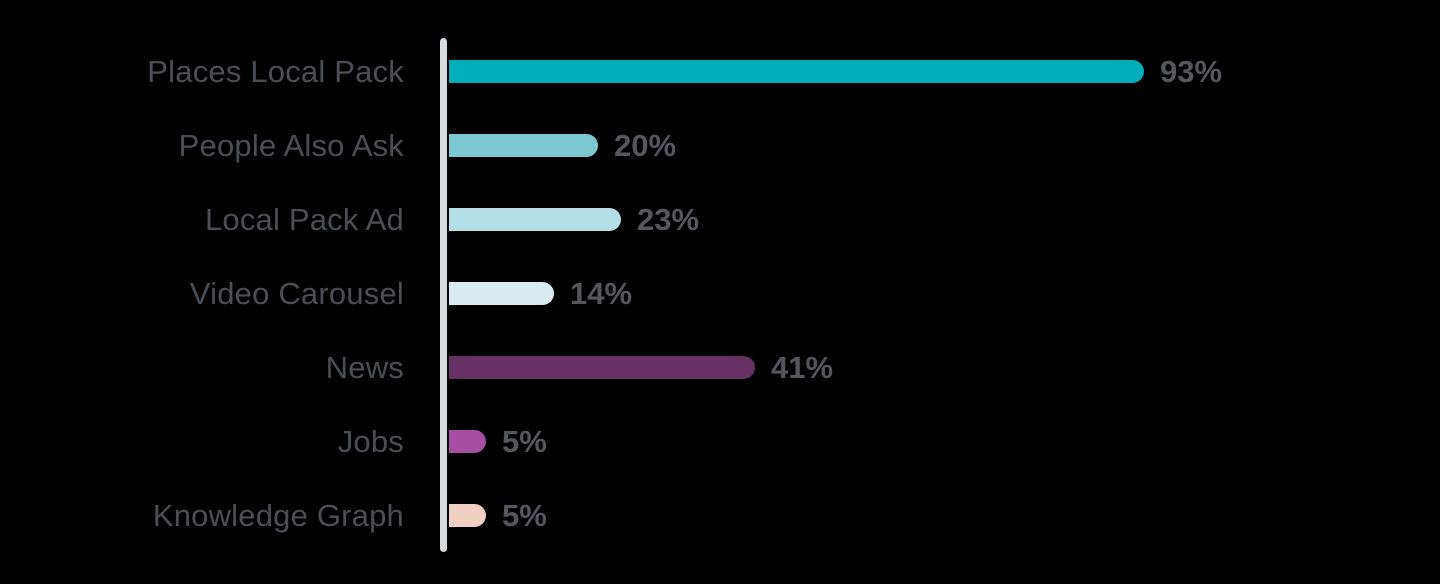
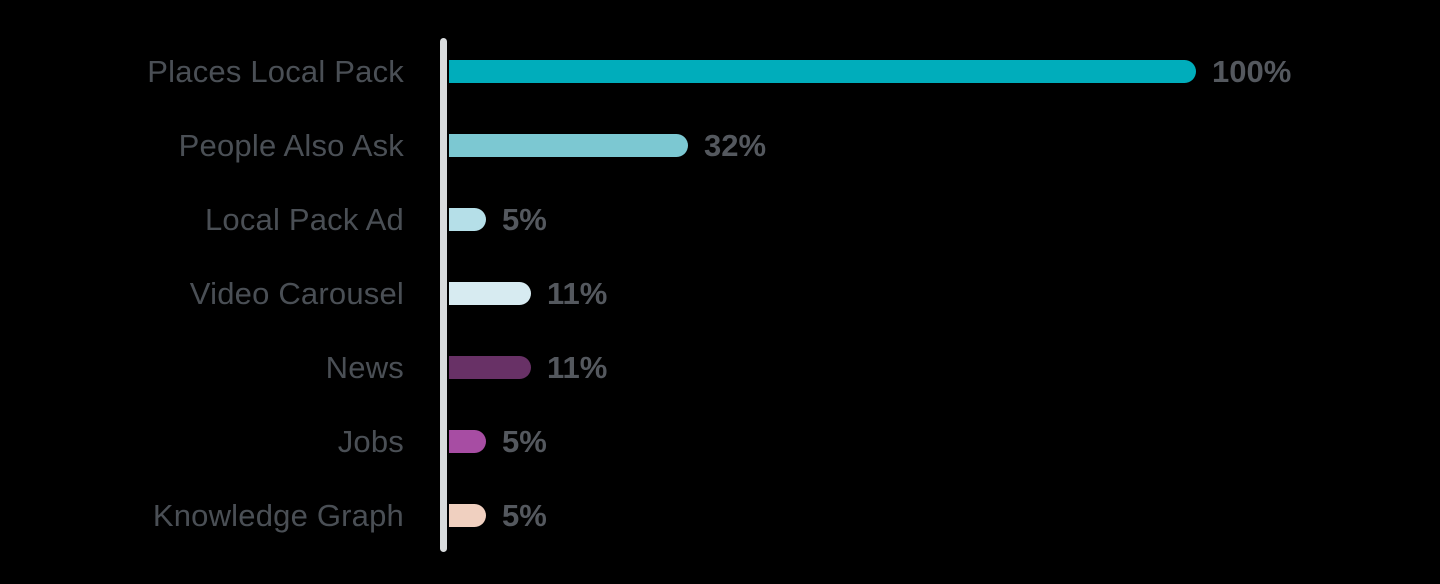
Places Local Pack: 93% -> 100%
People Also Ask: 20% -> 32%
Local Pack Ad: 23% -> 5%
Video Carousel: 14% -> 11%
News: 41% -> 11%
